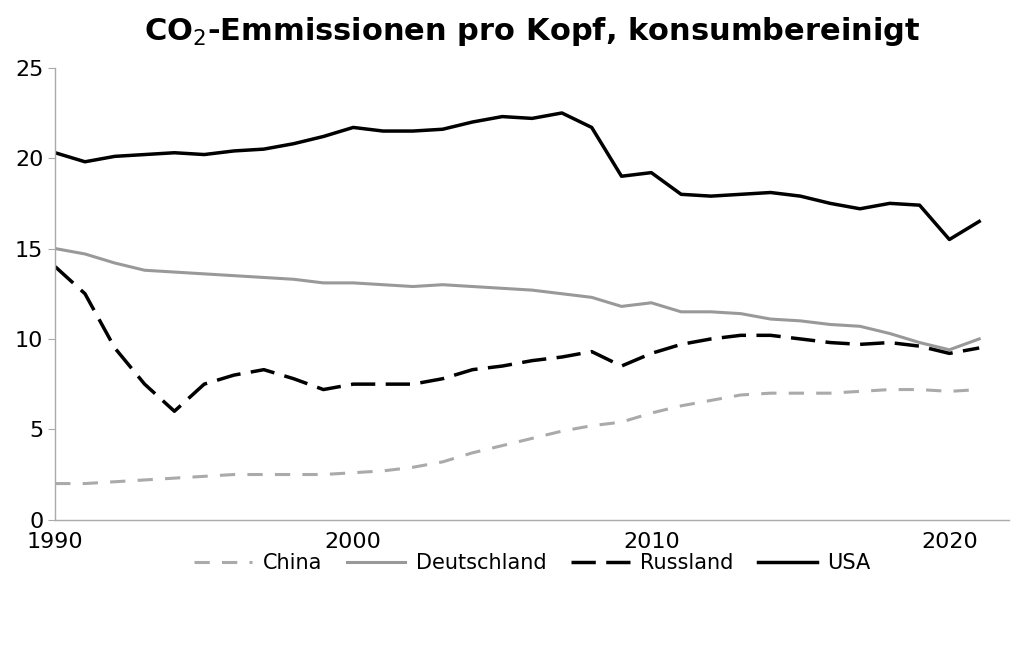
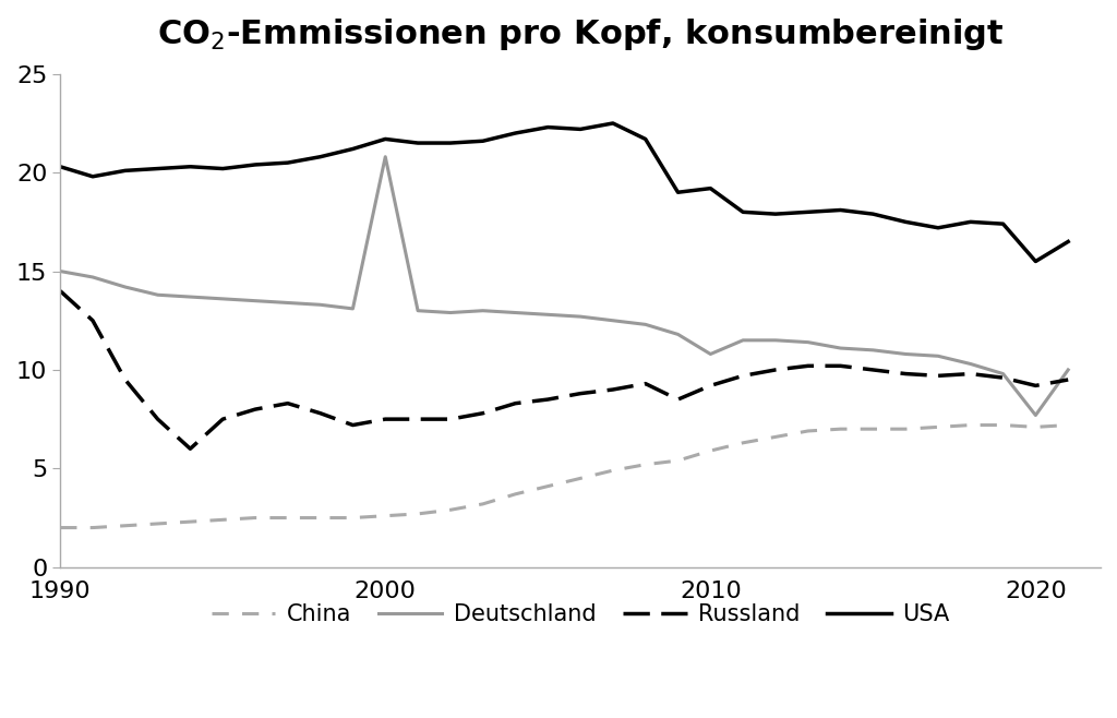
Deutschland/2000: 13.1 -> 20.8
Deutschland/2010: 12.0 -> 10.8
Deutschland/2020: 9.4 -> 7.7
